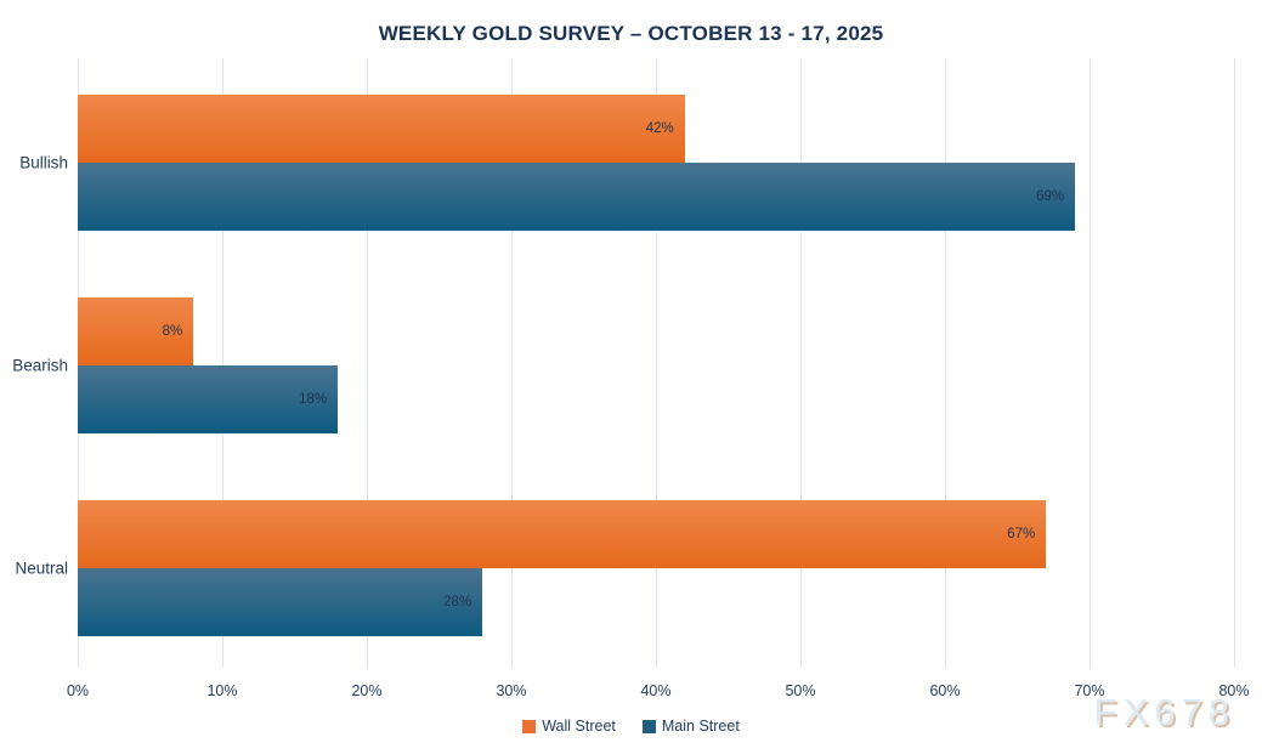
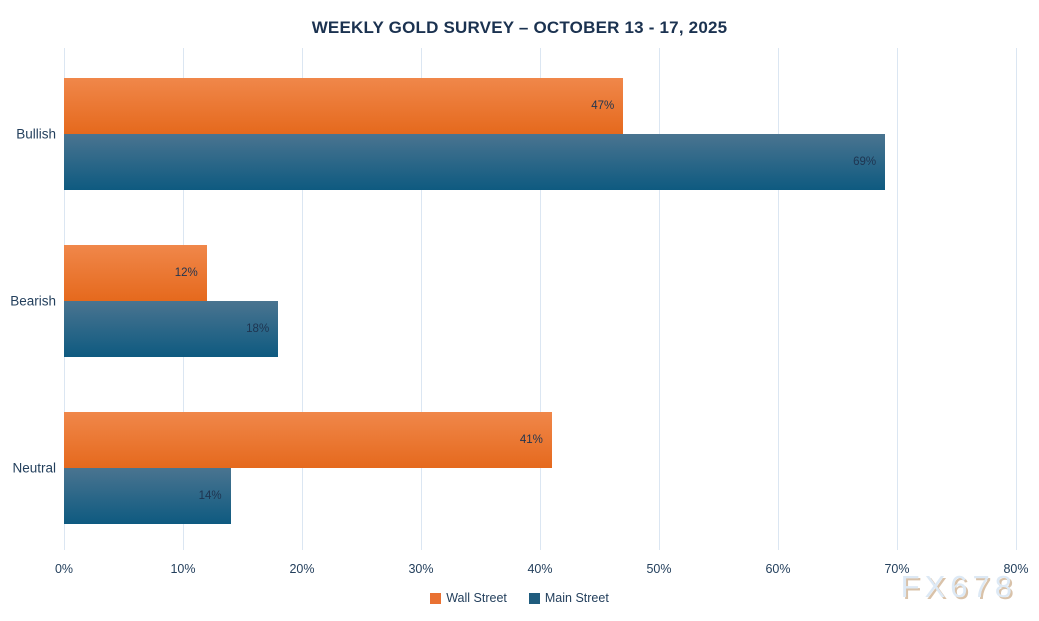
Wall Street/Bullish: 42% -> 47%
Wall Street/Bearish: 8% -> 12%
Wall Street/Neutral: 67% -> 41%
Main Street/Neutral: 28% -> 14%
